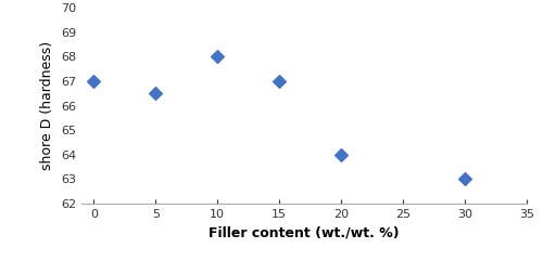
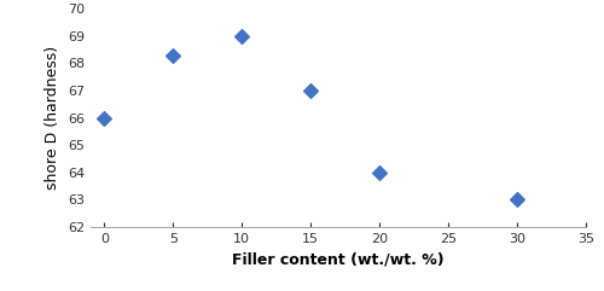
0: 67.0 -> 66.0
5: 66.5 -> 68.3
10: 68.0 -> 69.0
